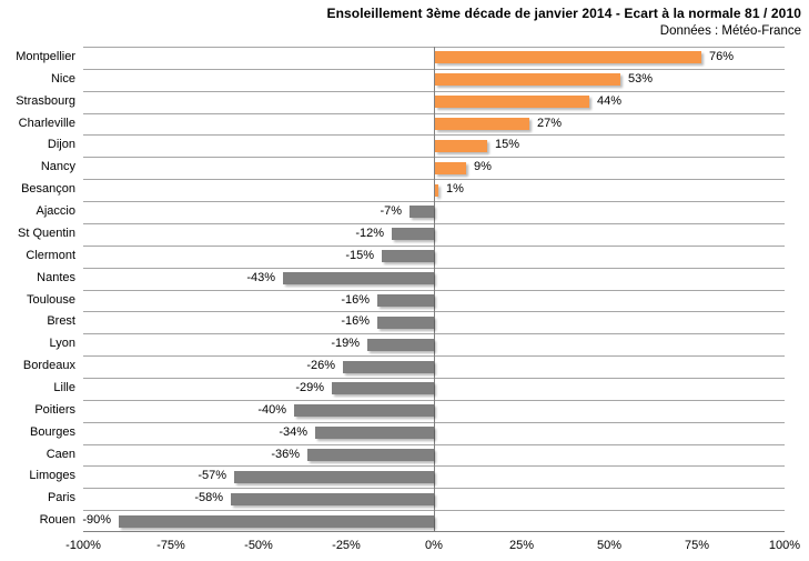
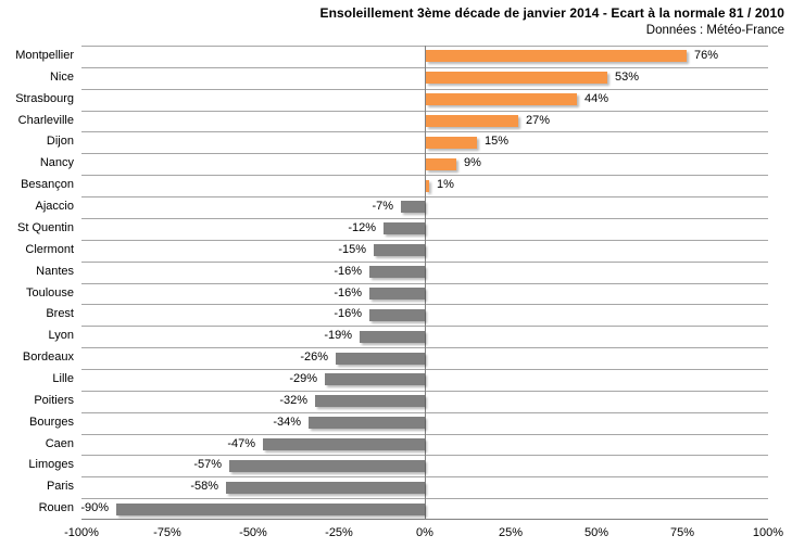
Nantes: -43% -> -16%
Poitiers: -40% -> -32%
Caen: -36% -> -47%
